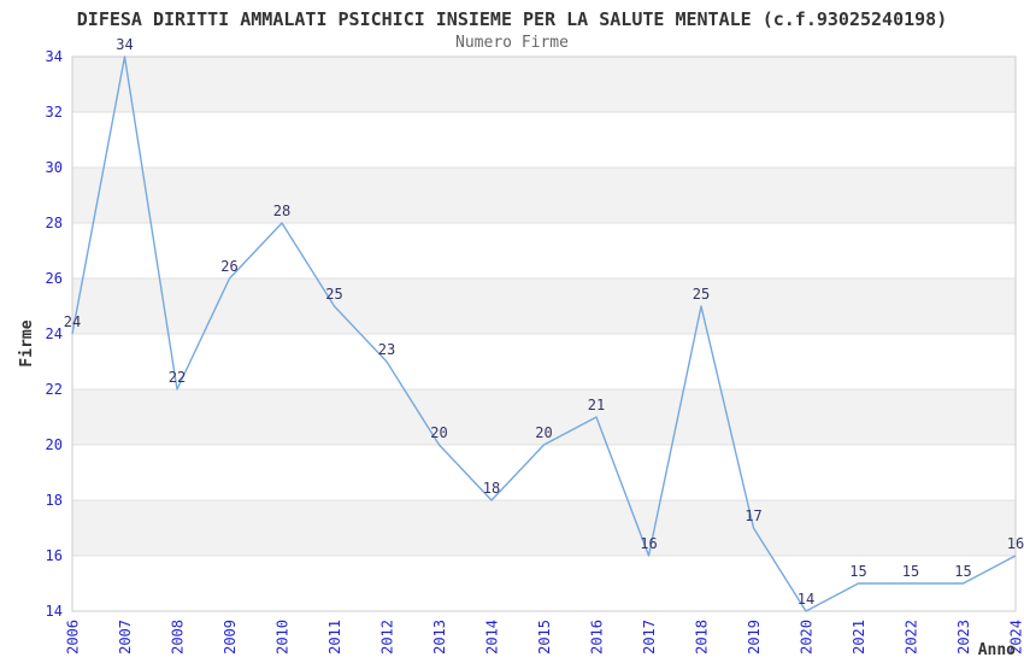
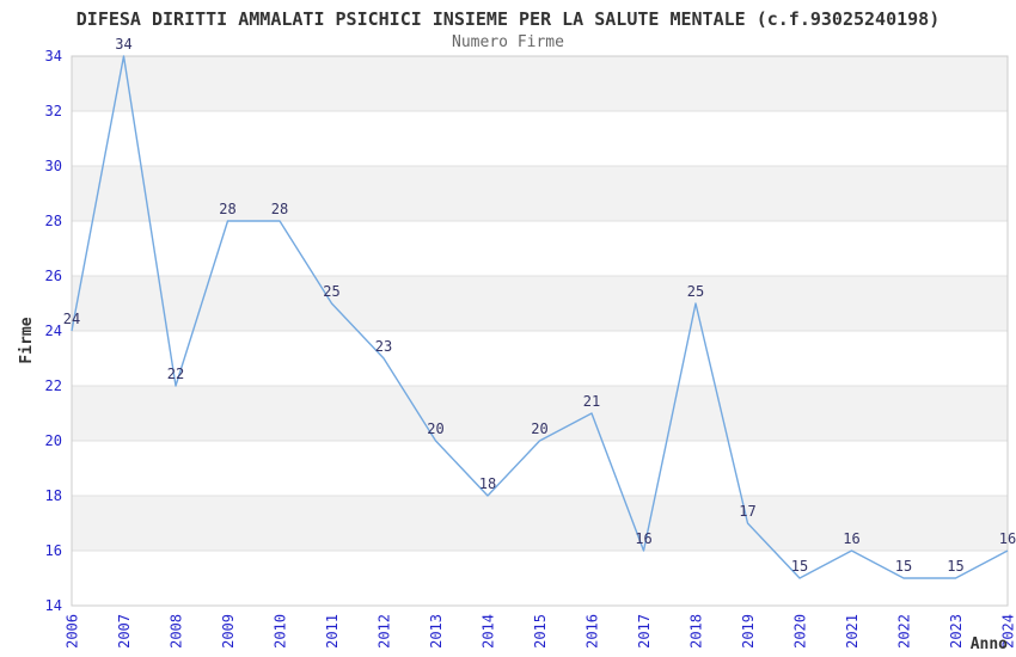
2009: 26 -> 28
2020: 14 -> 15
2021: 15 -> 16
